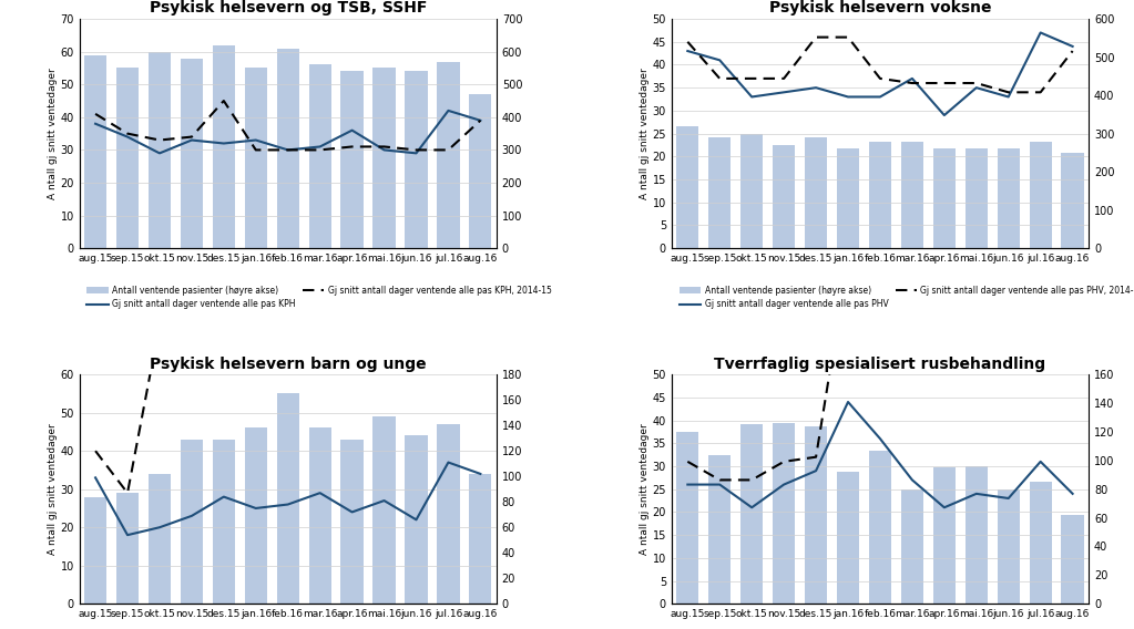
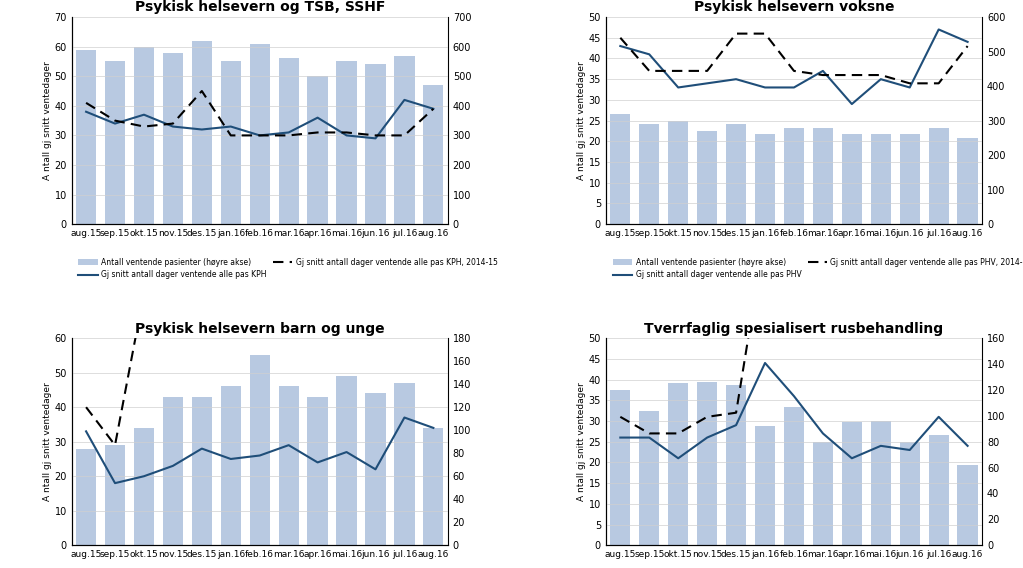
Psykisk helsevern og TSB, SSHF/Gj snitt antall dager ventende alle pas KPH/okt.15: 29 -> 37
Psykisk helsevern og TSB, SSHF/Antall ventende pasienter (høyre akse)/apr.16: 540 -> 500
